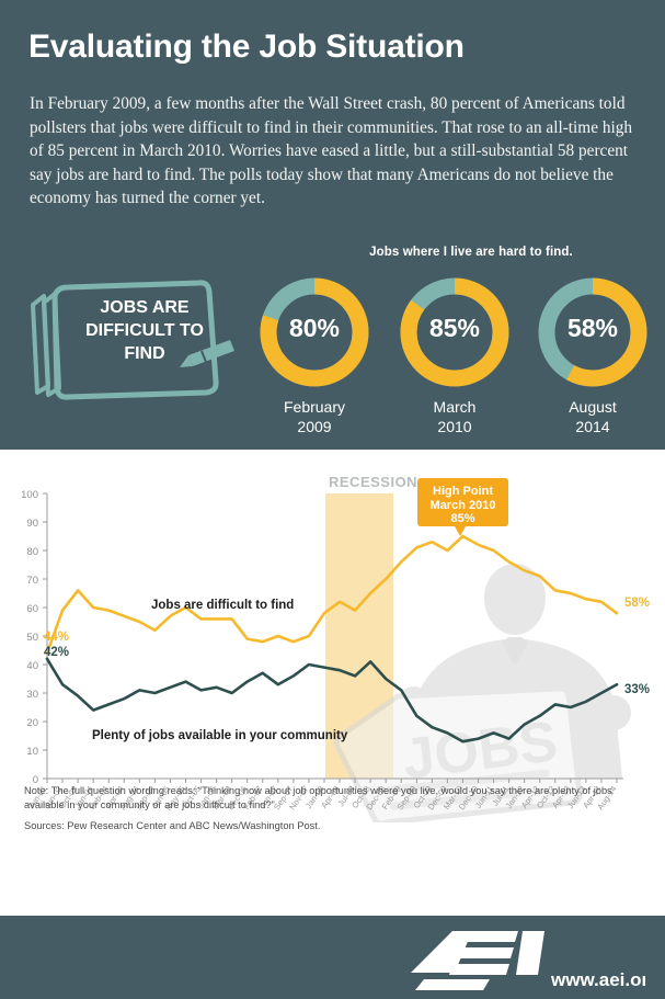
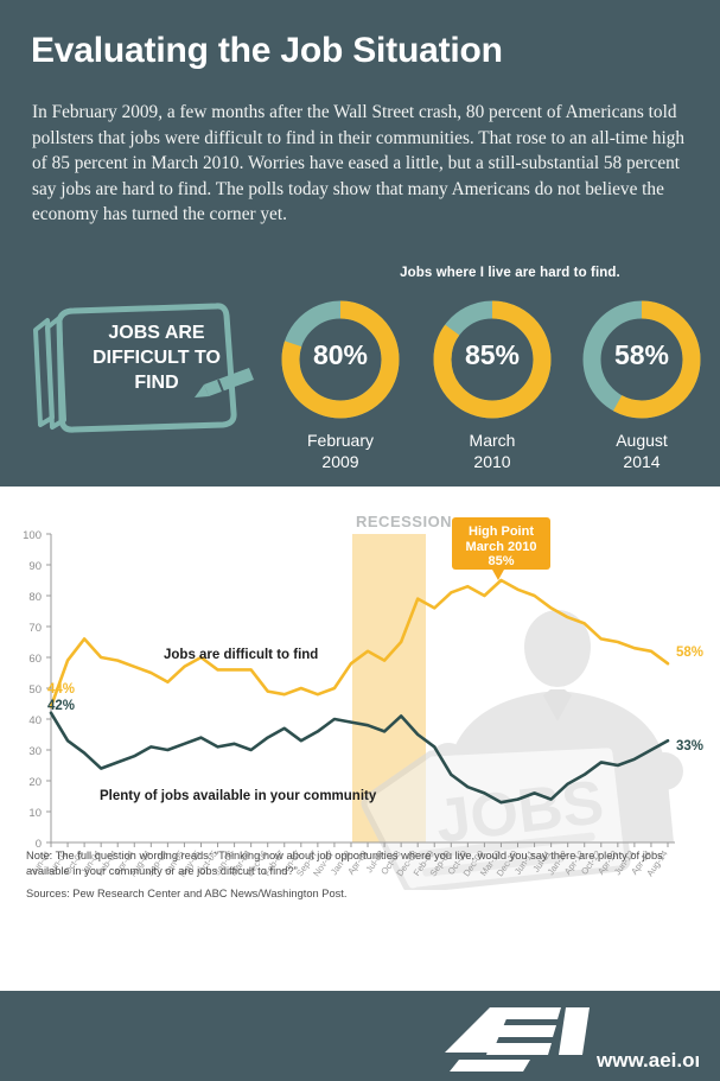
Jobs are difficult to find/Dec-08: 70 -> 79
